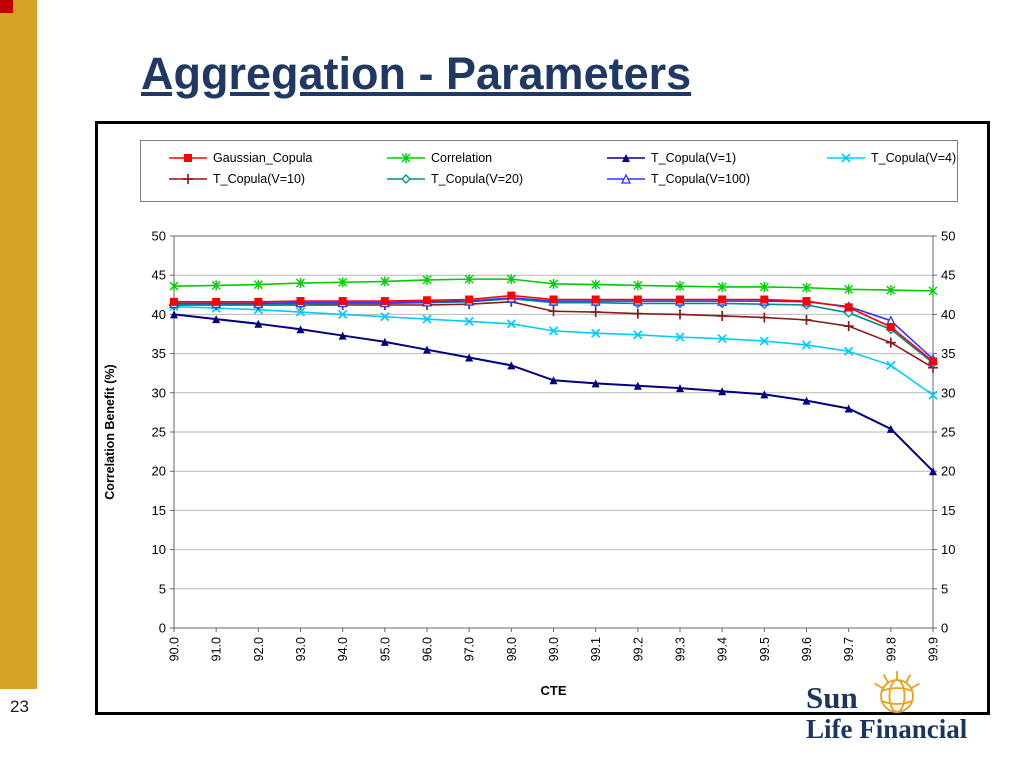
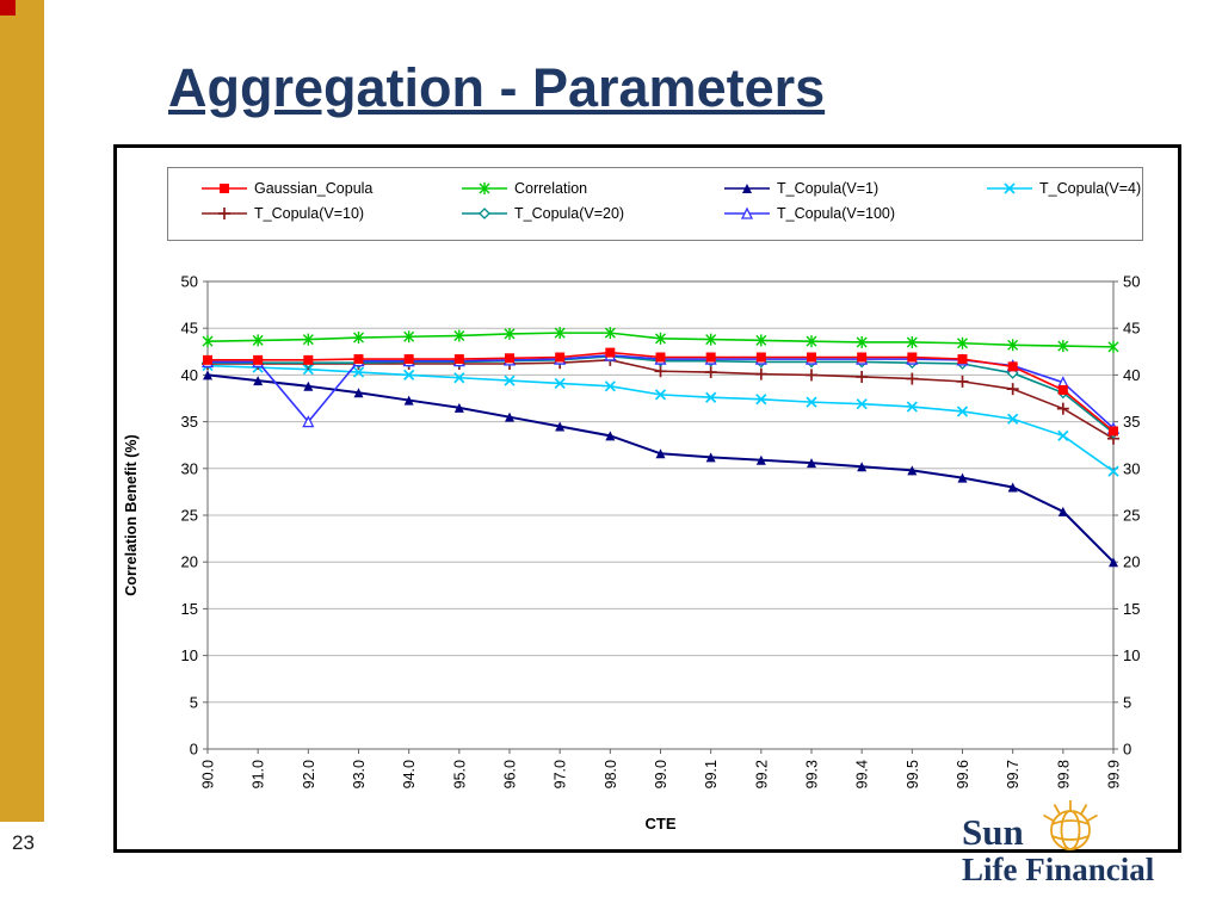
T_Copula(V=100)/92.0: 41 -> 35
